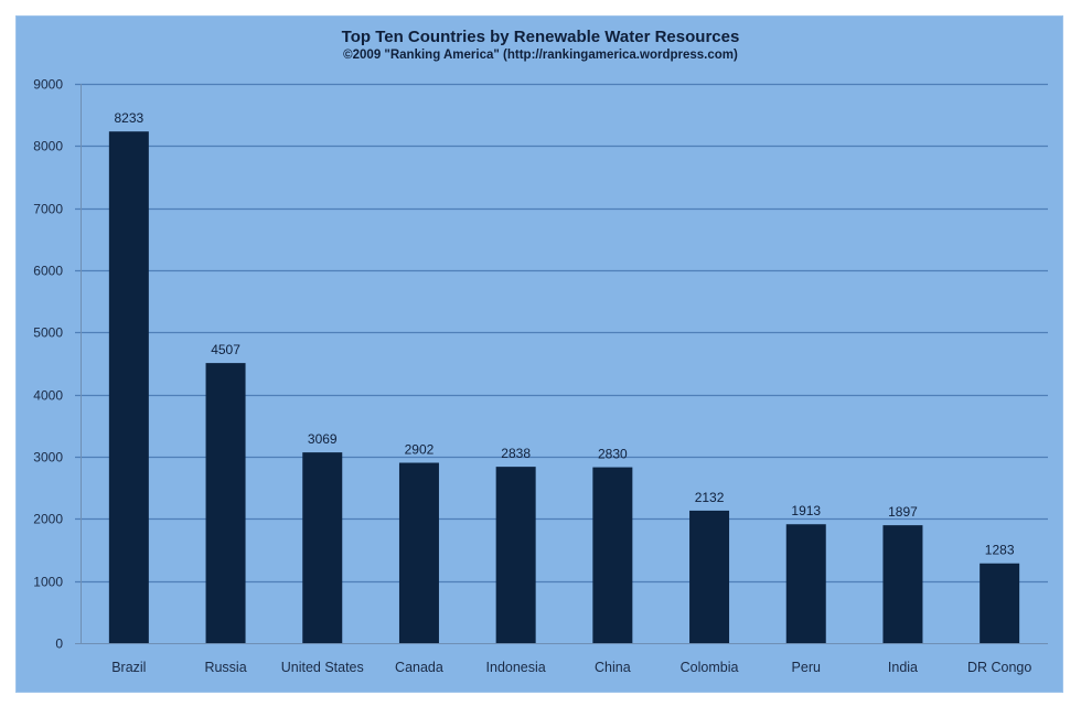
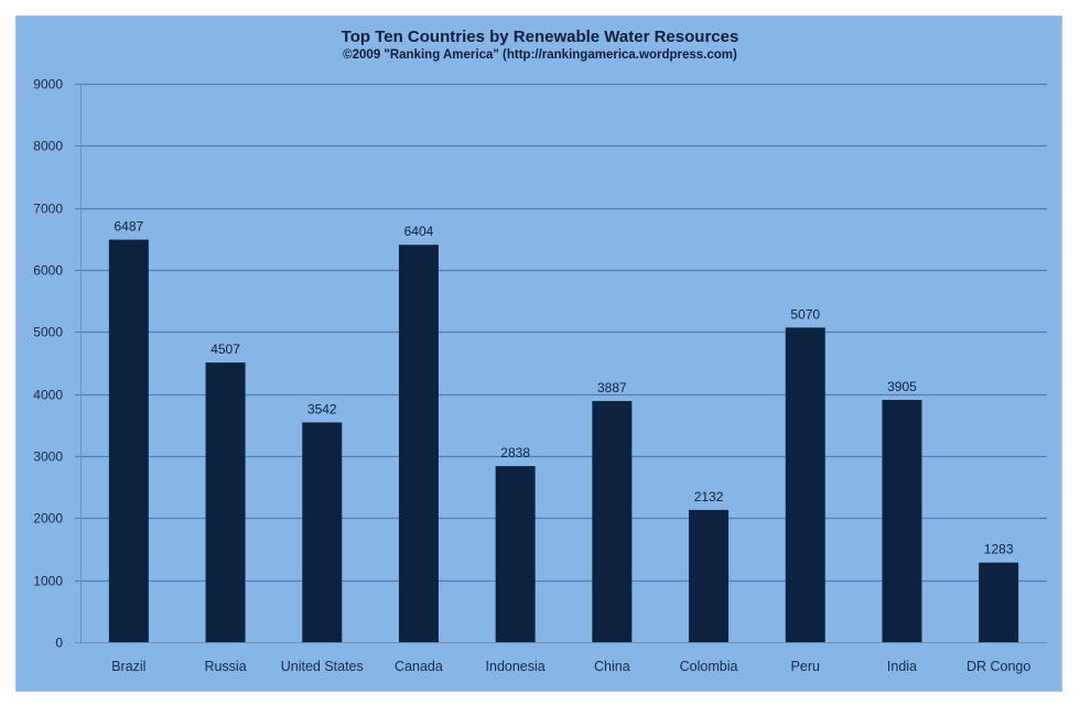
Brazil: 8233 -> 6487
United States: 3069 -> 3542
Canada: 2902 -> 6404
China: 2830 -> 3887
Peru: 1913 -> 5070
India: 1897 -> 3905
